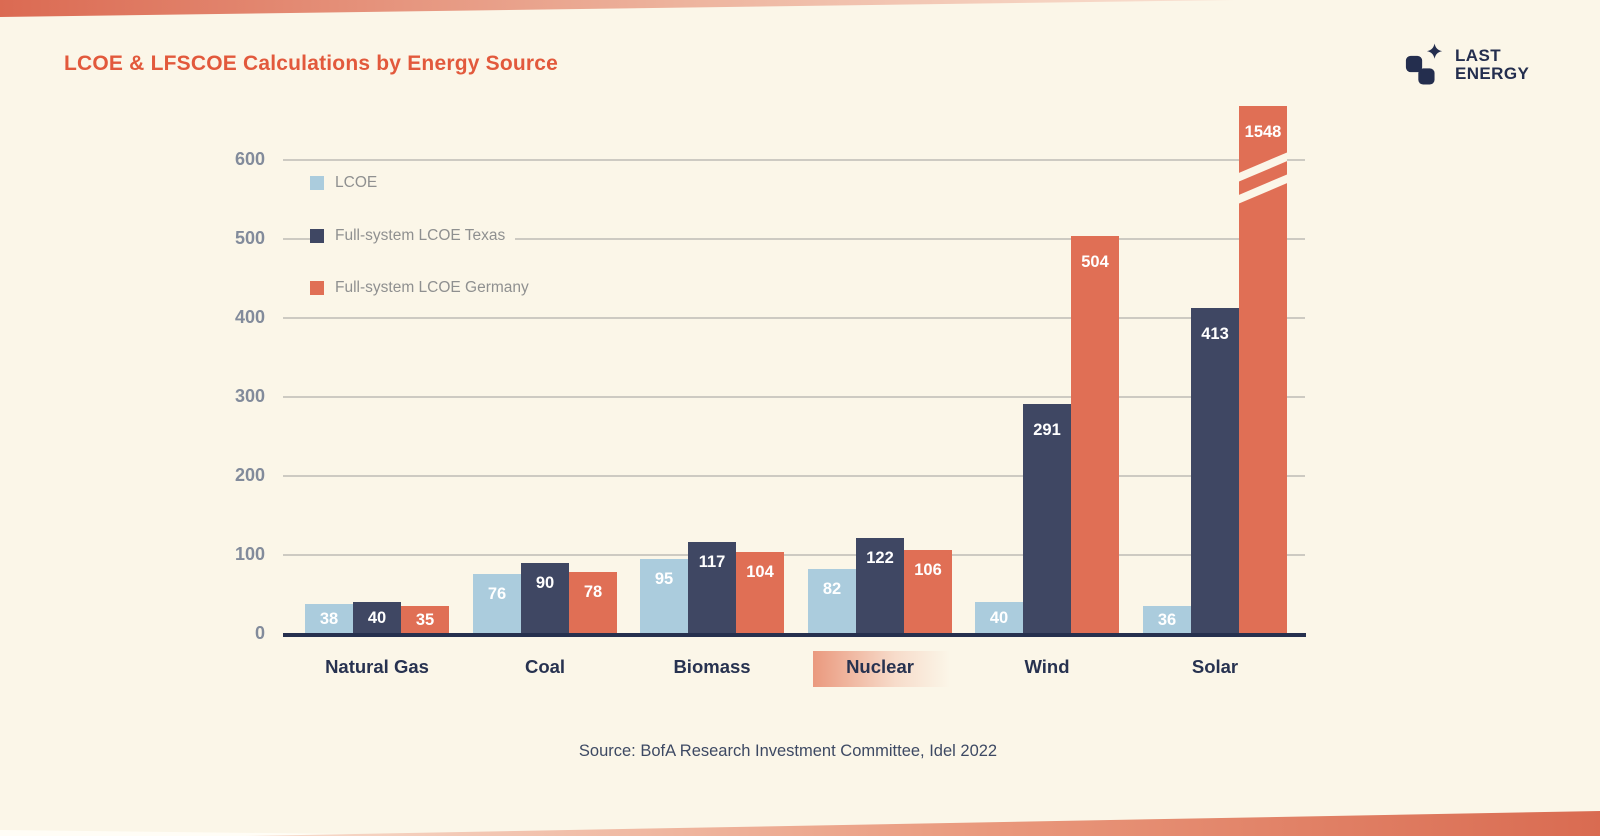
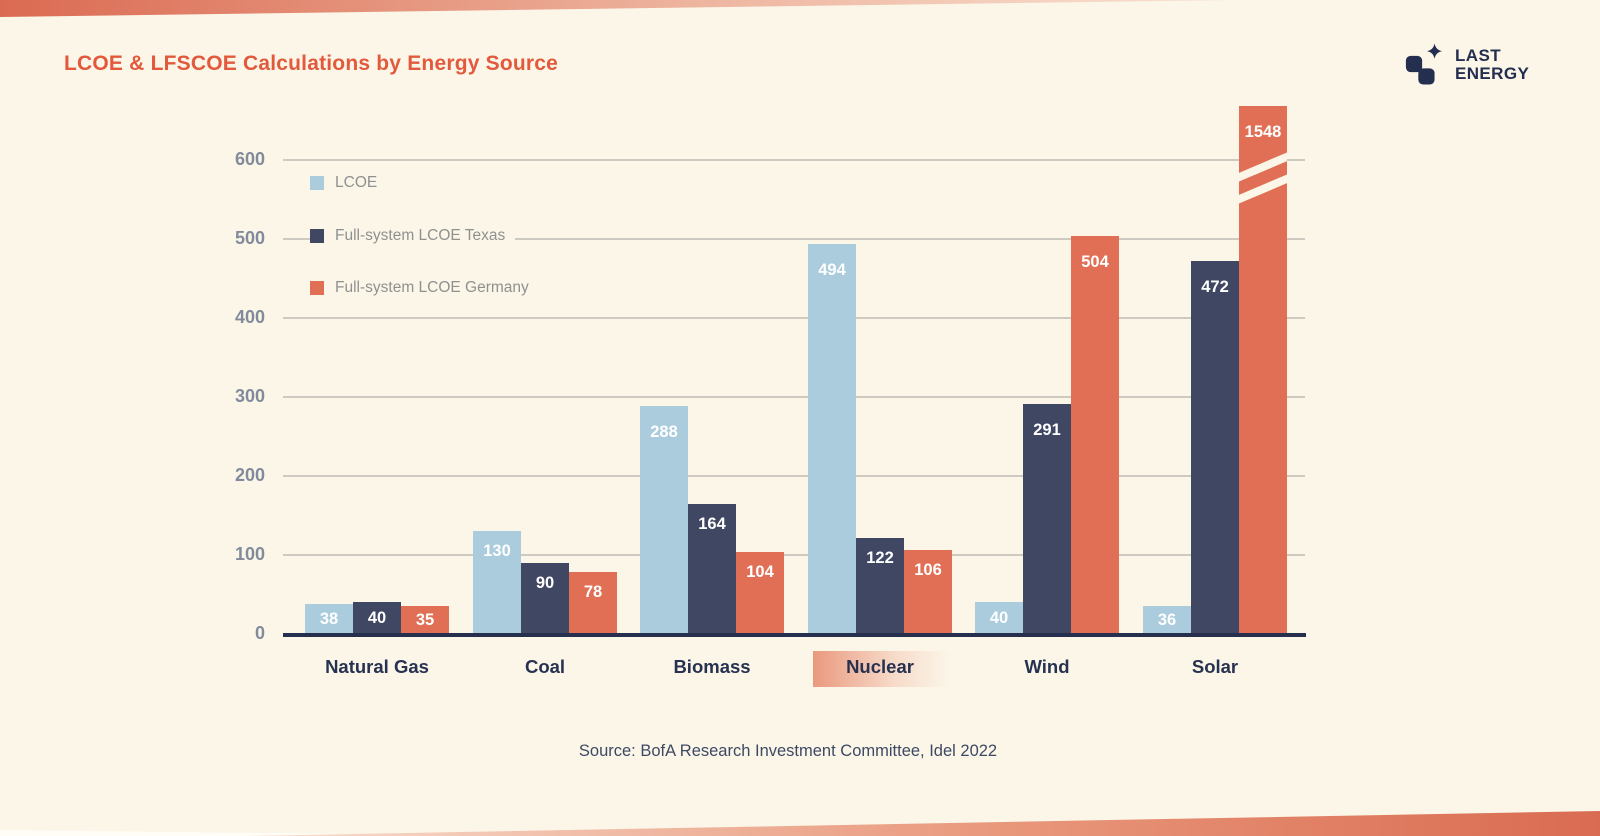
LCOE/Coal: 76 -> 130
LCOE/Biomass: 95 -> 288
Full-system LCOE Texas/Biomass: 117 -> 164
LCOE/Nuclear: 82 -> 494
Full-system LCOE Texas/Solar: 413 -> 472
